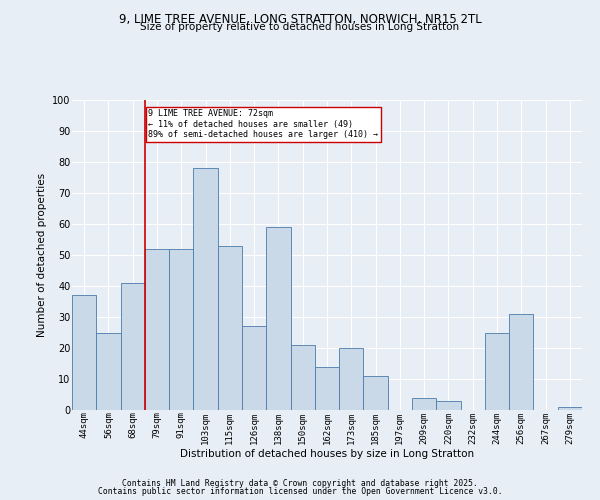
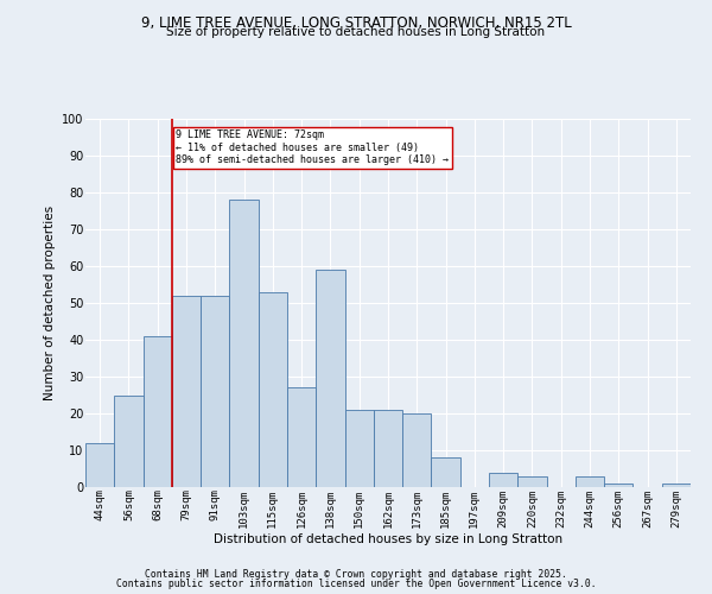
44sqm: 37 -> 12
162sqm: 14 -> 21
185sqm: 11 -> 8
244sqm: 25 -> 3
256sqm: 31 -> 1
